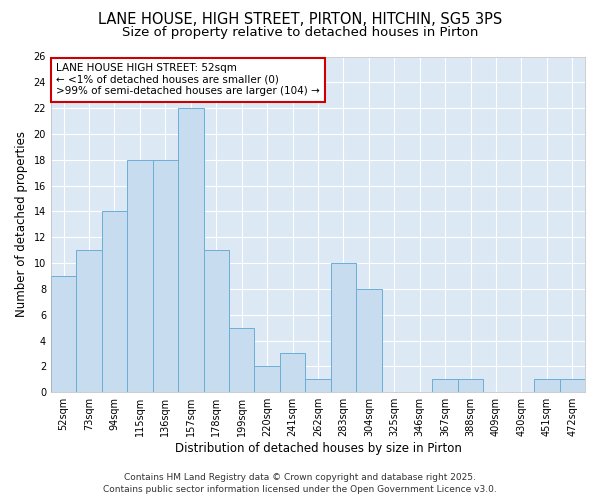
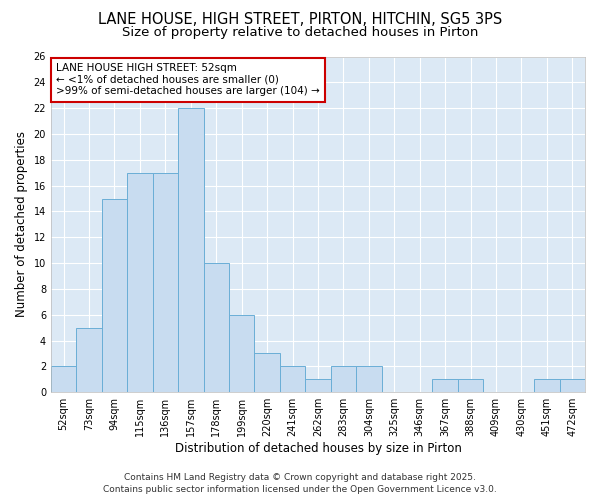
52sqm: 9 -> 2
73sqm: 11 -> 5
94sqm: 14 -> 15
115sqm: 18 -> 17
136sqm: 18 -> 17
178sqm: 11 -> 10
199sqm: 5 -> 6
220sqm: 2 -> 3
241sqm: 3 -> 2
283sqm: 10 -> 2
304sqm: 8 -> 2
